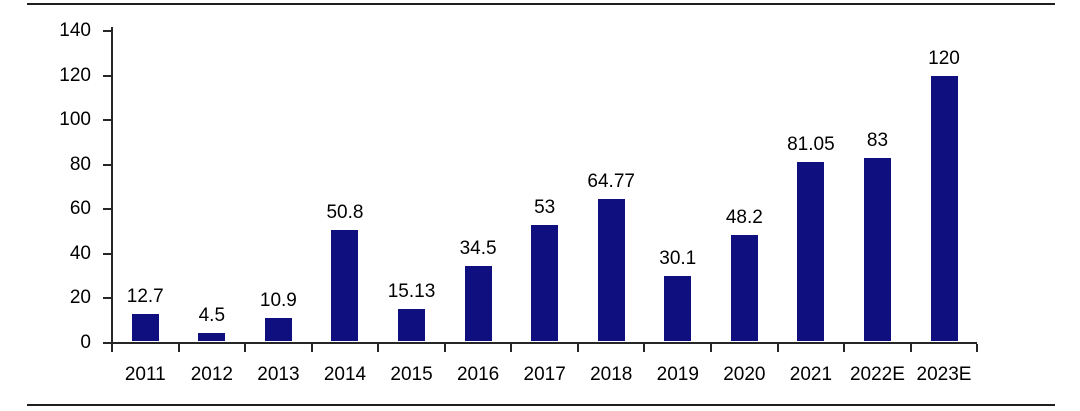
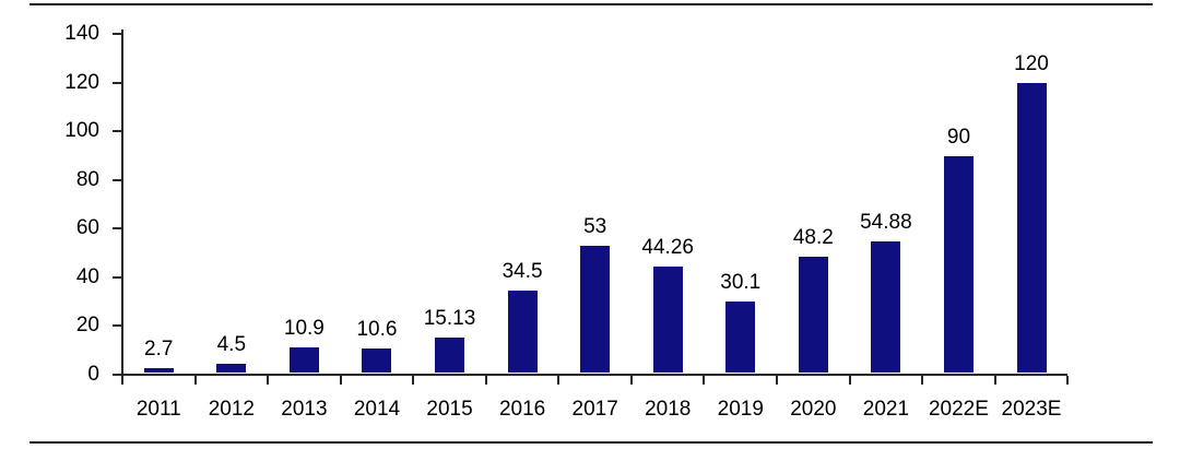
2011: 12.7 -> 2.7
2014: 50.8 -> 10.6
2018: 64.77 -> 44.26
2021: 81.05 -> 54.88
2022E: 83 -> 90
